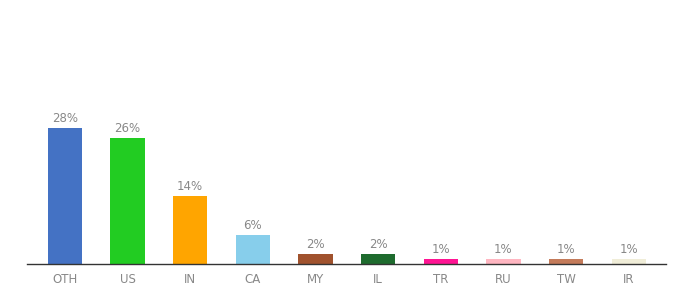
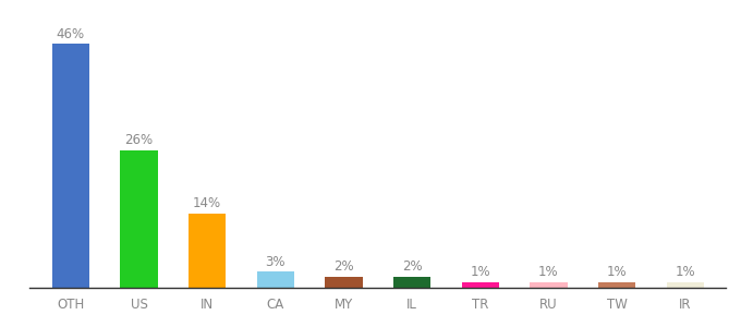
OTH: 28% -> 46%
CA: 6% -> 3%
